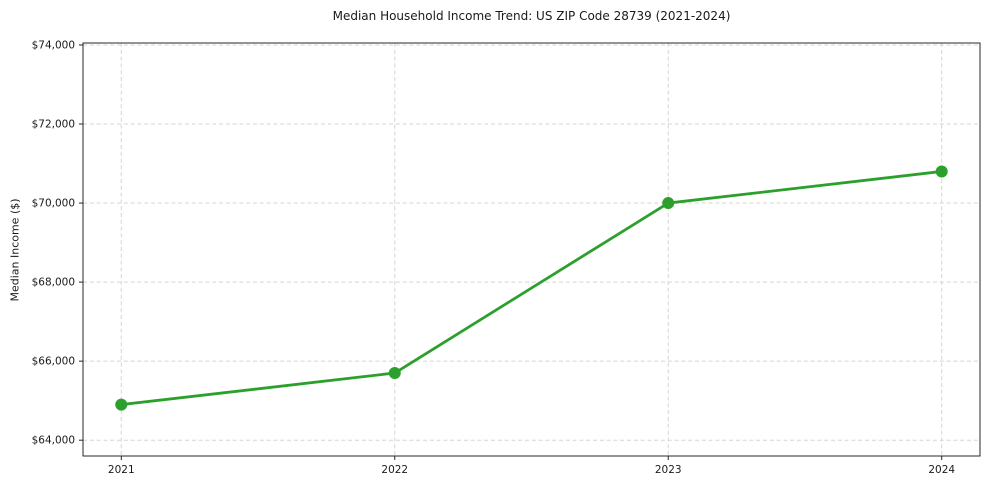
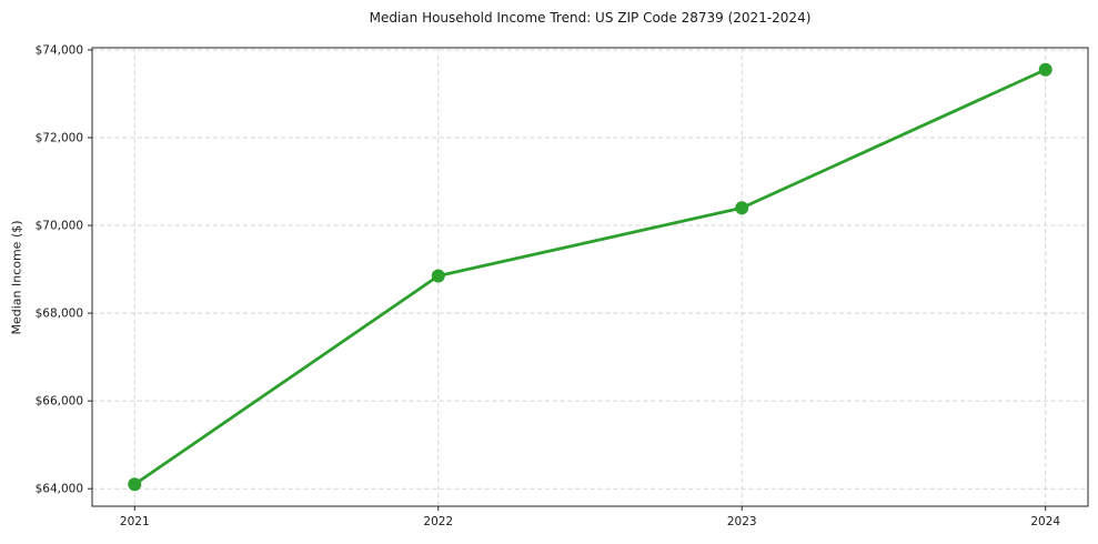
2021: $64900 -> $64100
2022: $65700 -> $68800
2023: $70000 -> $70400
2024: $70800 -> $73600
